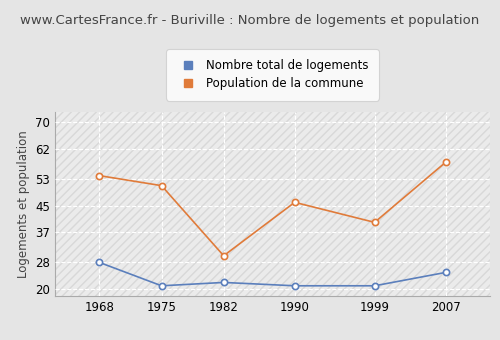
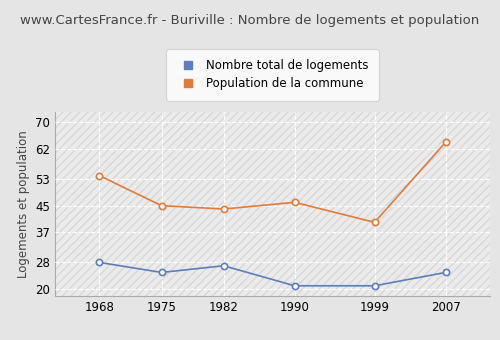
Nombre total de logements/1975: 21 -> 25
Population de la commune/1975: 51 -> 45
Nombre total de logements/1982: 22 -> 27
Population de la commune/1982: 30 -> 44
Population de la commune/2007: 58 -> 64
